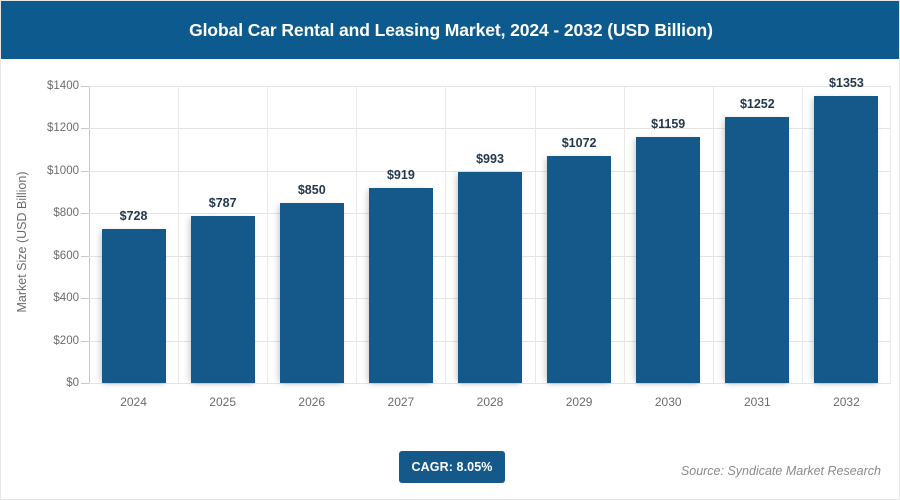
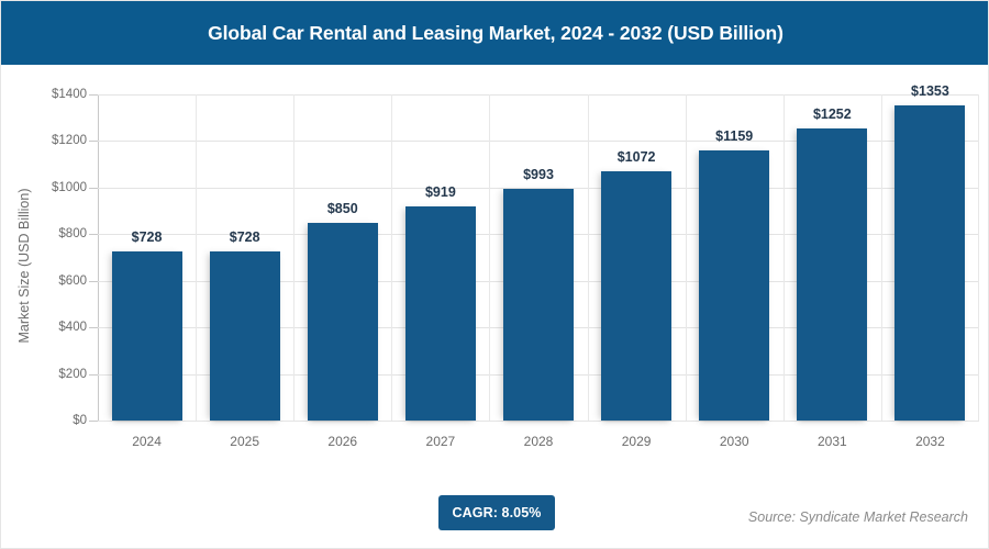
2025: $787 -> $728
